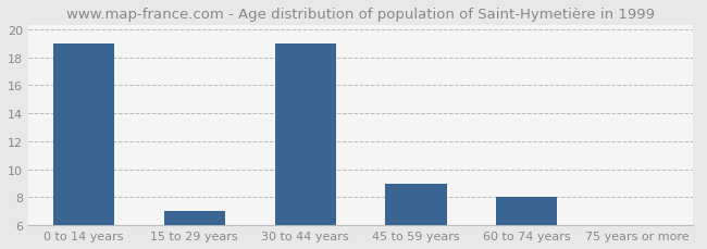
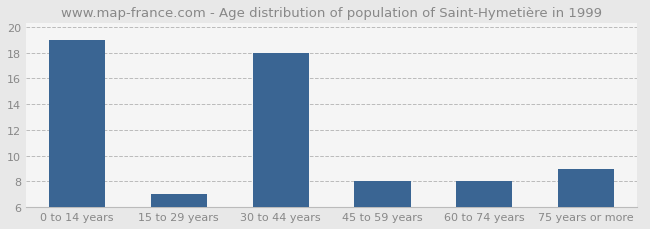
30 to 44 years: 19 -> 18
45 to 59 years: 9 -> 8
75 years or more: 6 -> 9
